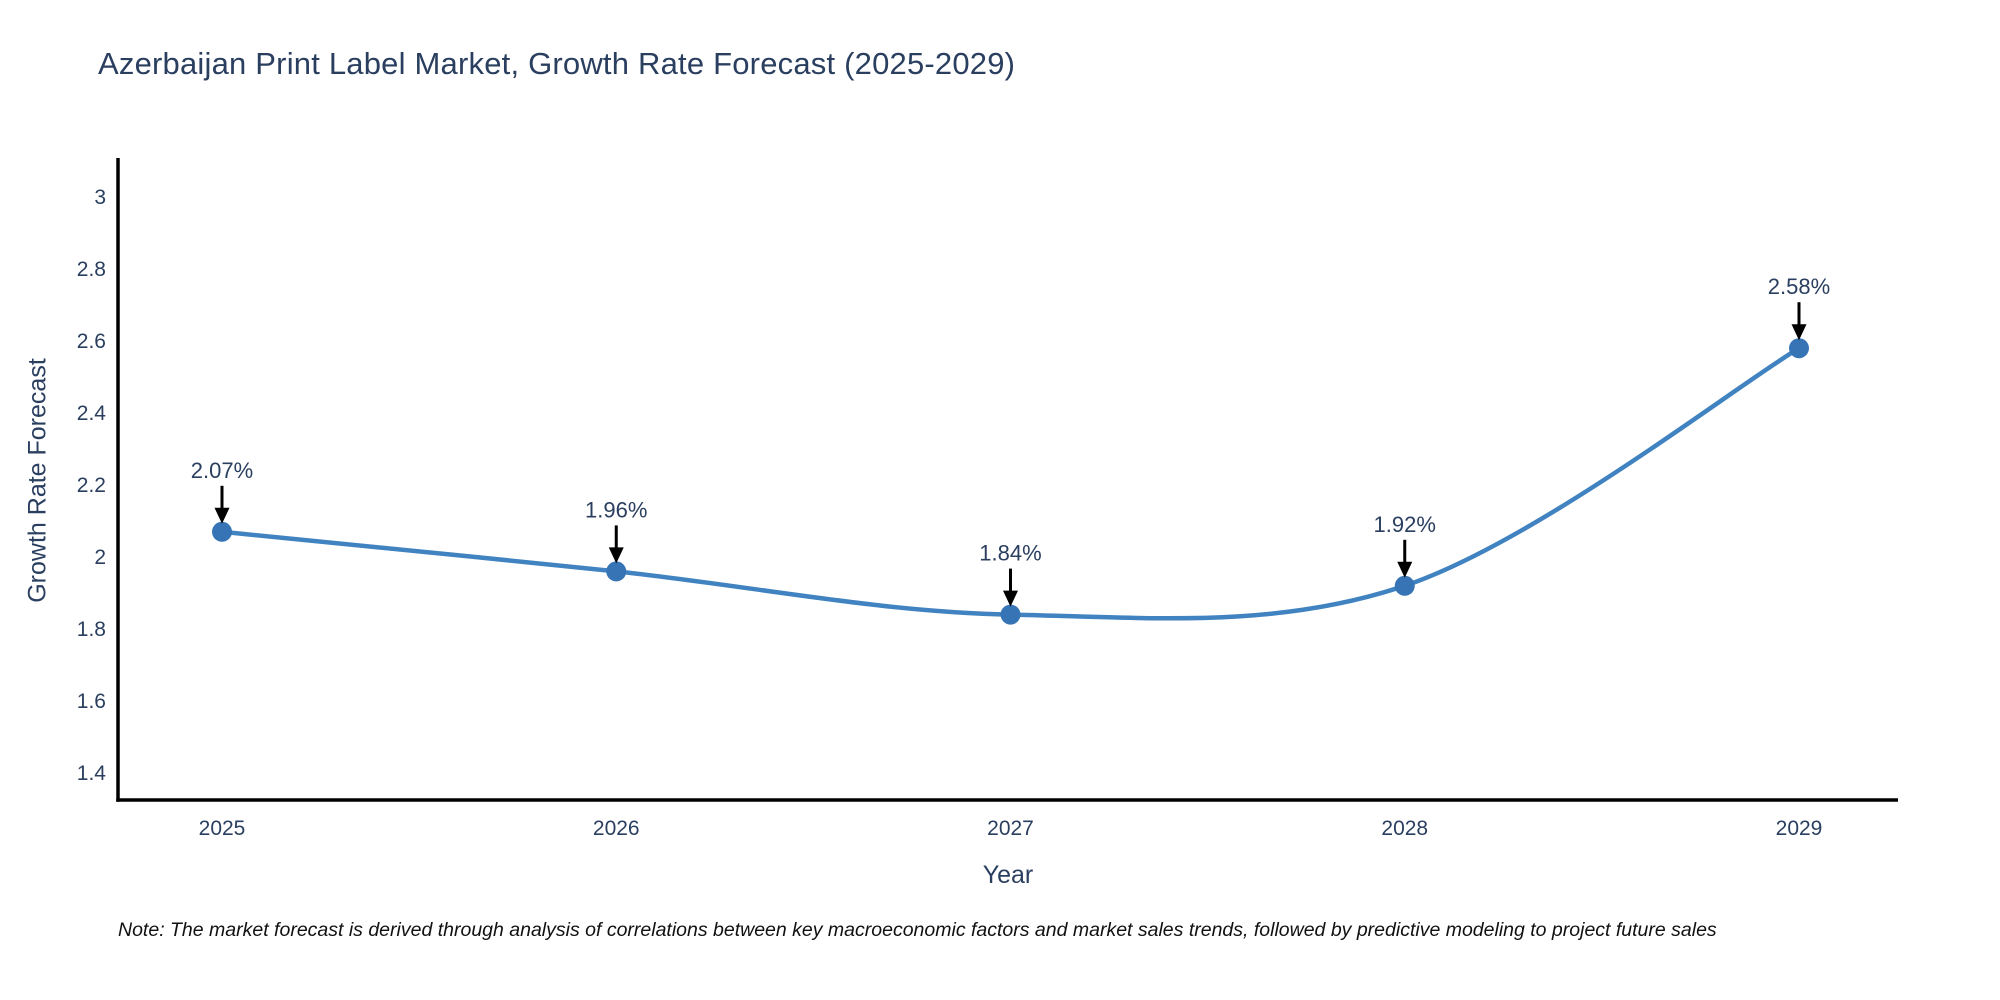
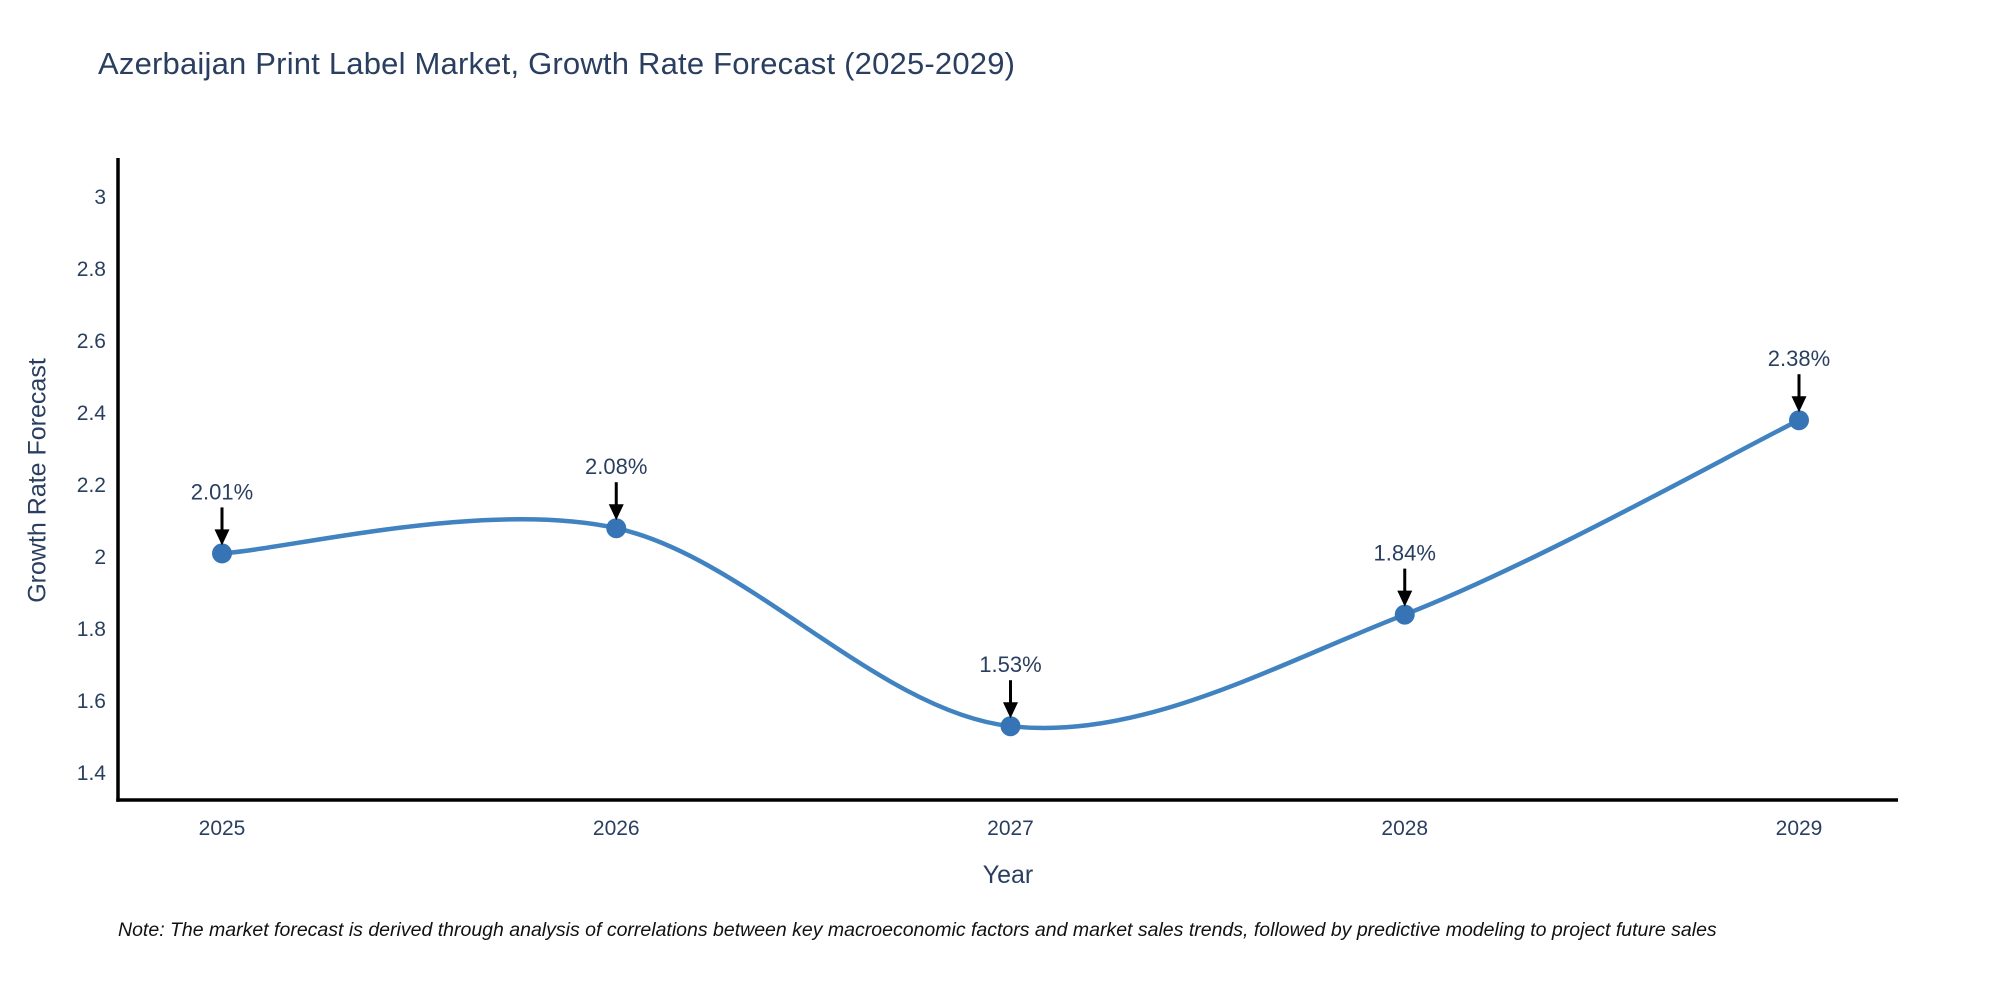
2025: 2.07% -> 2.01%
2026: 1.96% -> 2.08%
2027: 1.84% -> 1.53%
2028: 1.92% -> 1.84%
2029: 2.58% -> 2.38%
